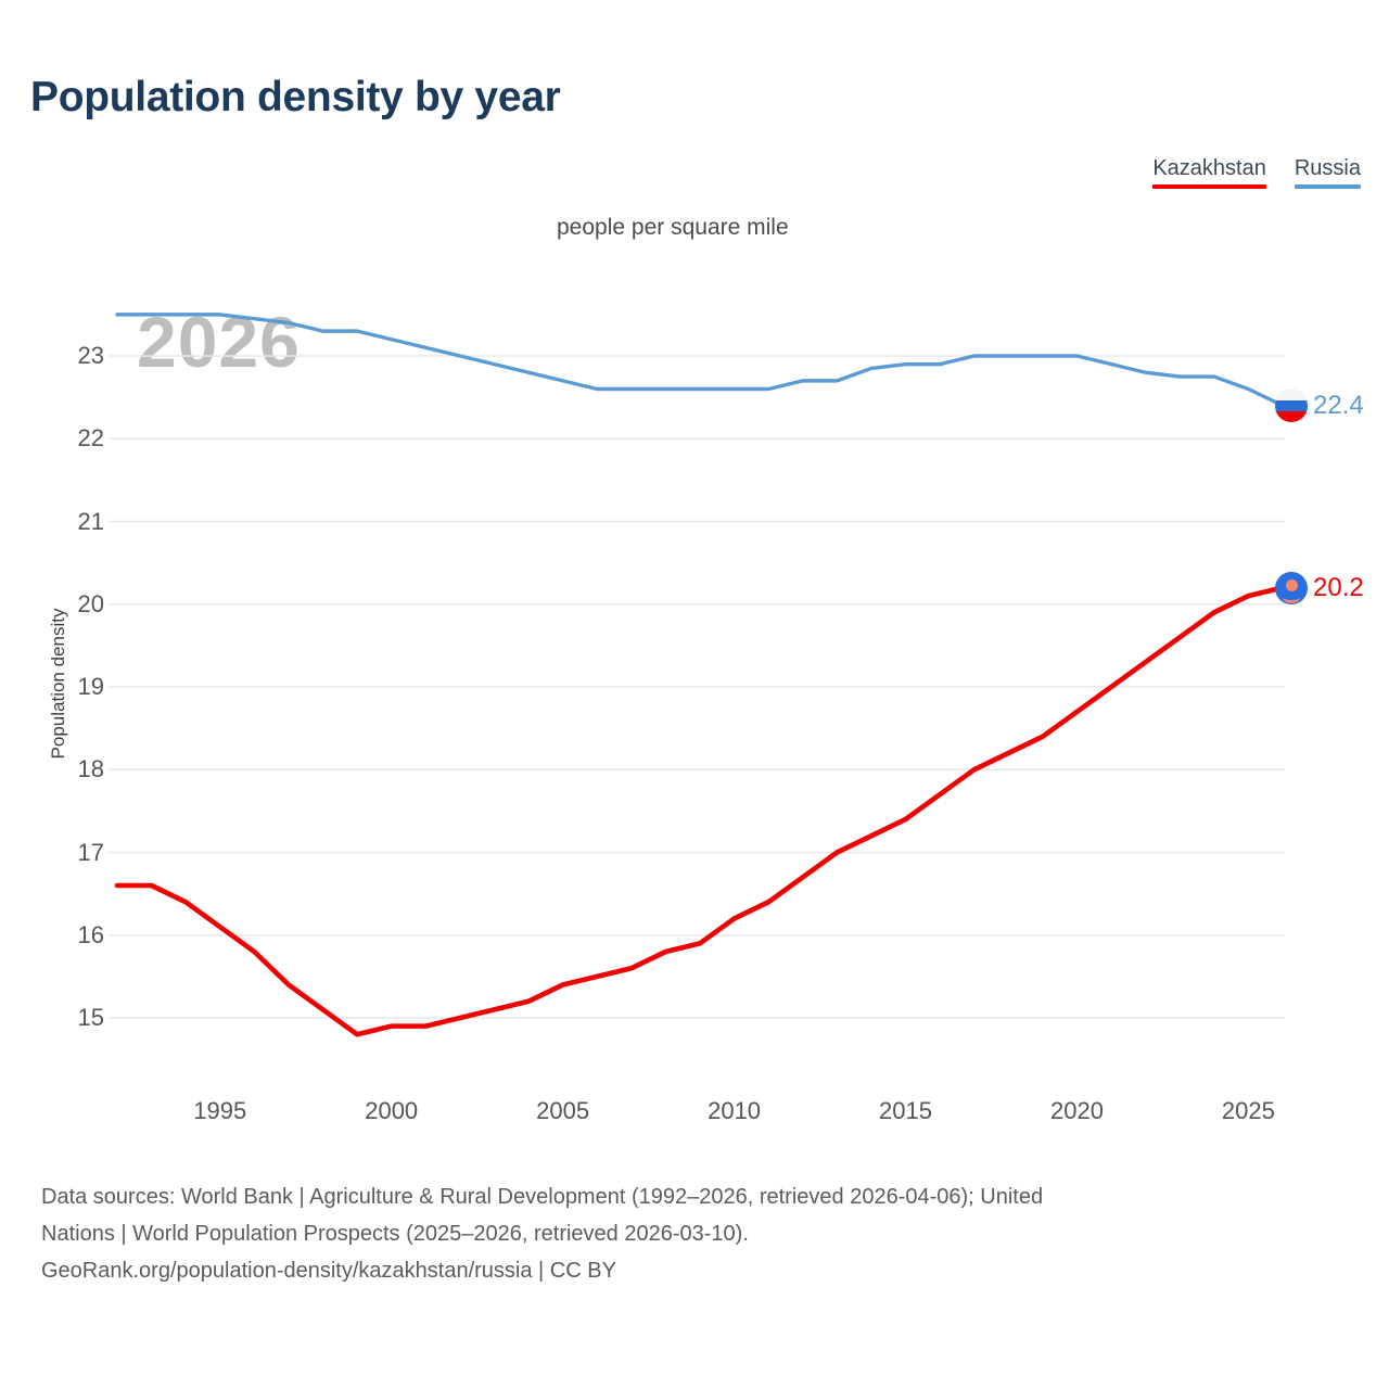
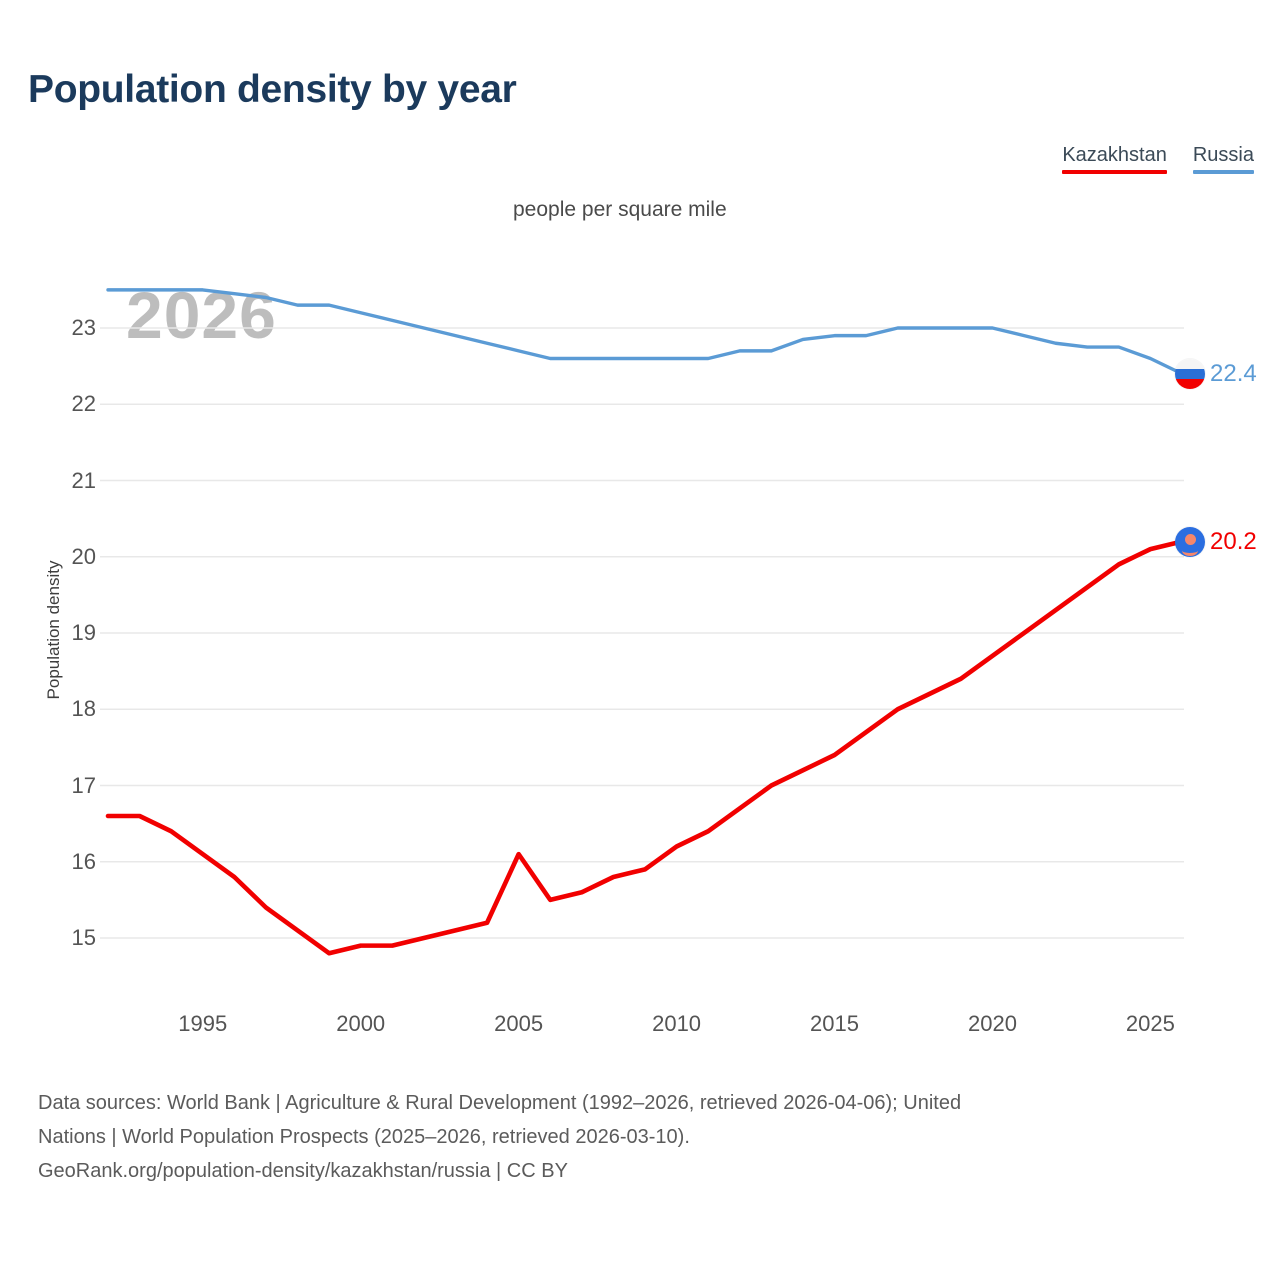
Kazakhstan/2005: 15.4 -> 16.1
